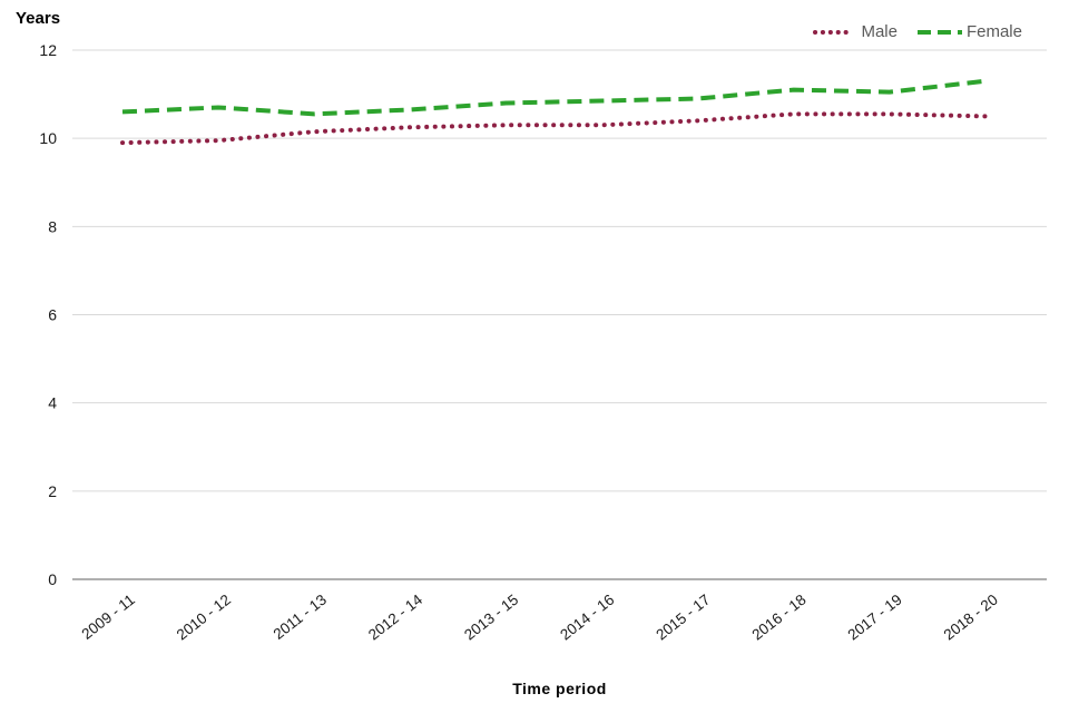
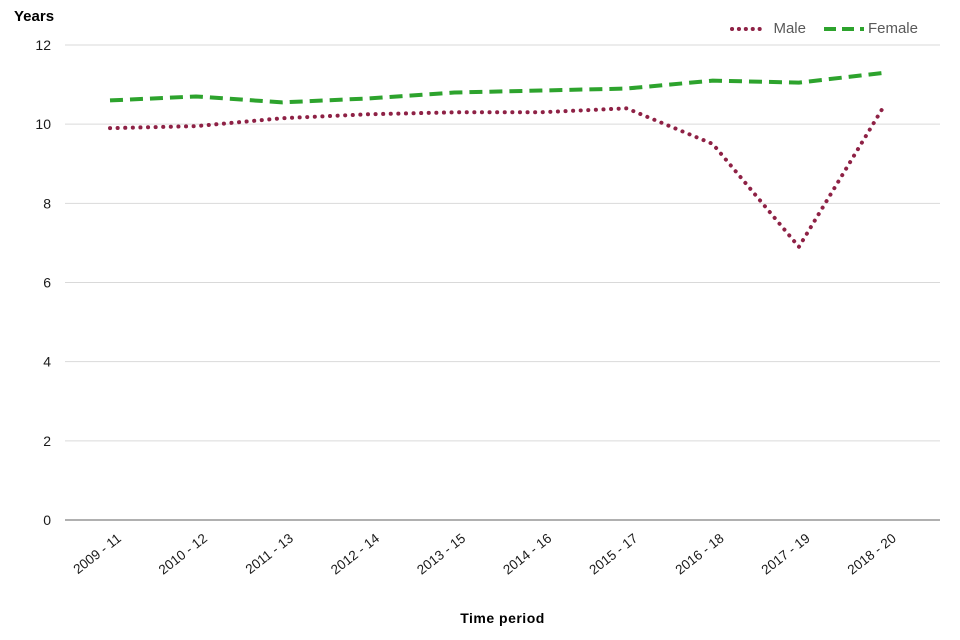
Male/2016 - 18: 10.6 -> 9.5
Male/2017 - 19: 10.6 -> 6.9
